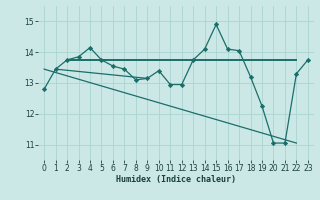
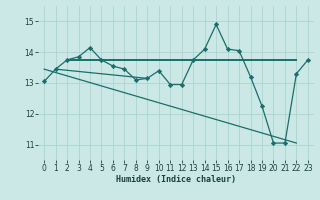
0: 12.80 -> 13.05
